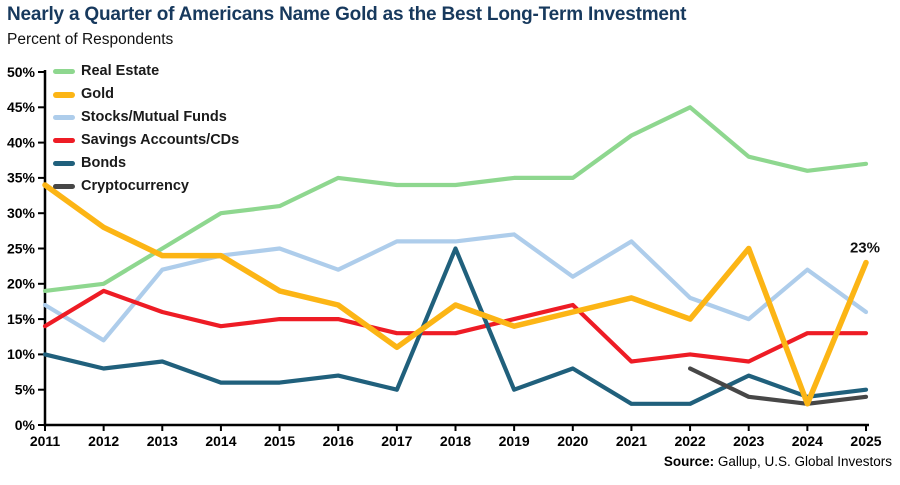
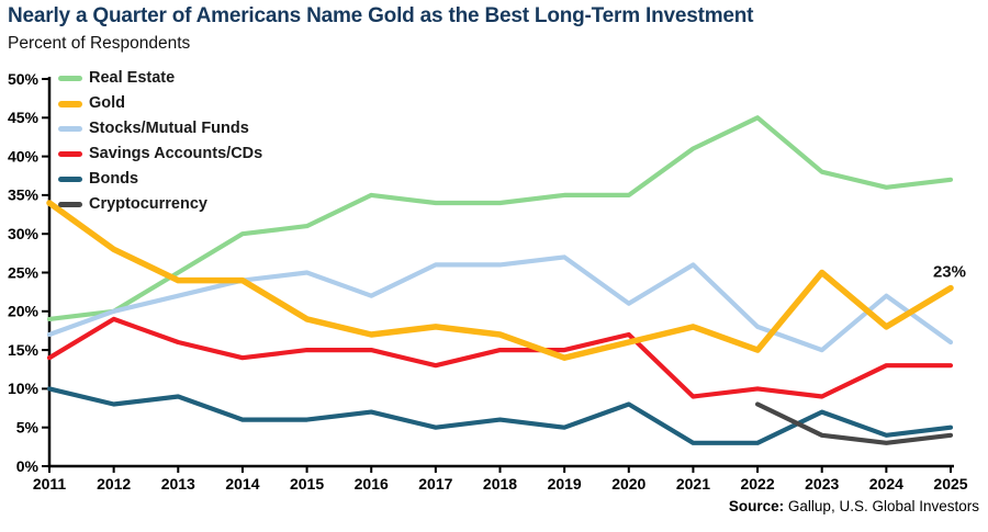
Stocks/Mutual Funds/2012: 12% -> 20%
Gold/2017: 11% -> 18%
Savings Accounts/CDs/2018: 13% -> 15%
Bonds/2018: 25% -> 6%
Gold/2024: 3% -> 18%
